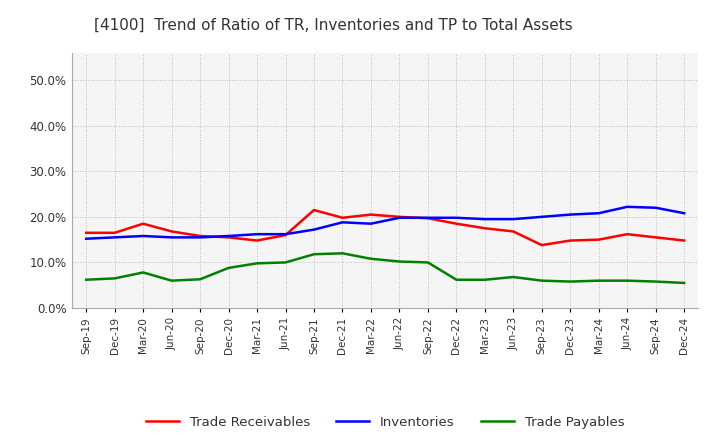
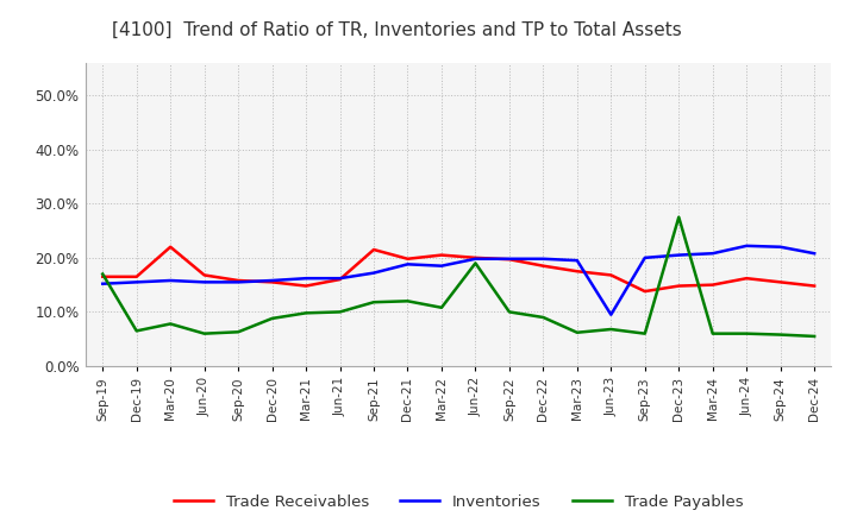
Trade Payables/Sep-19: 6.2% -> 17.0%
Trade Receivables/Mar-20: 18.5% -> 22.0%
Trade Payables/Jun-22: 10.2% -> 19.0%
Trade Payables/Dec-22: 6.2% -> 9.0%
Inventories/Jun-23: 19.5% -> 9.5%
Trade Payables/Dec-23: 5.8% -> 27.5%
